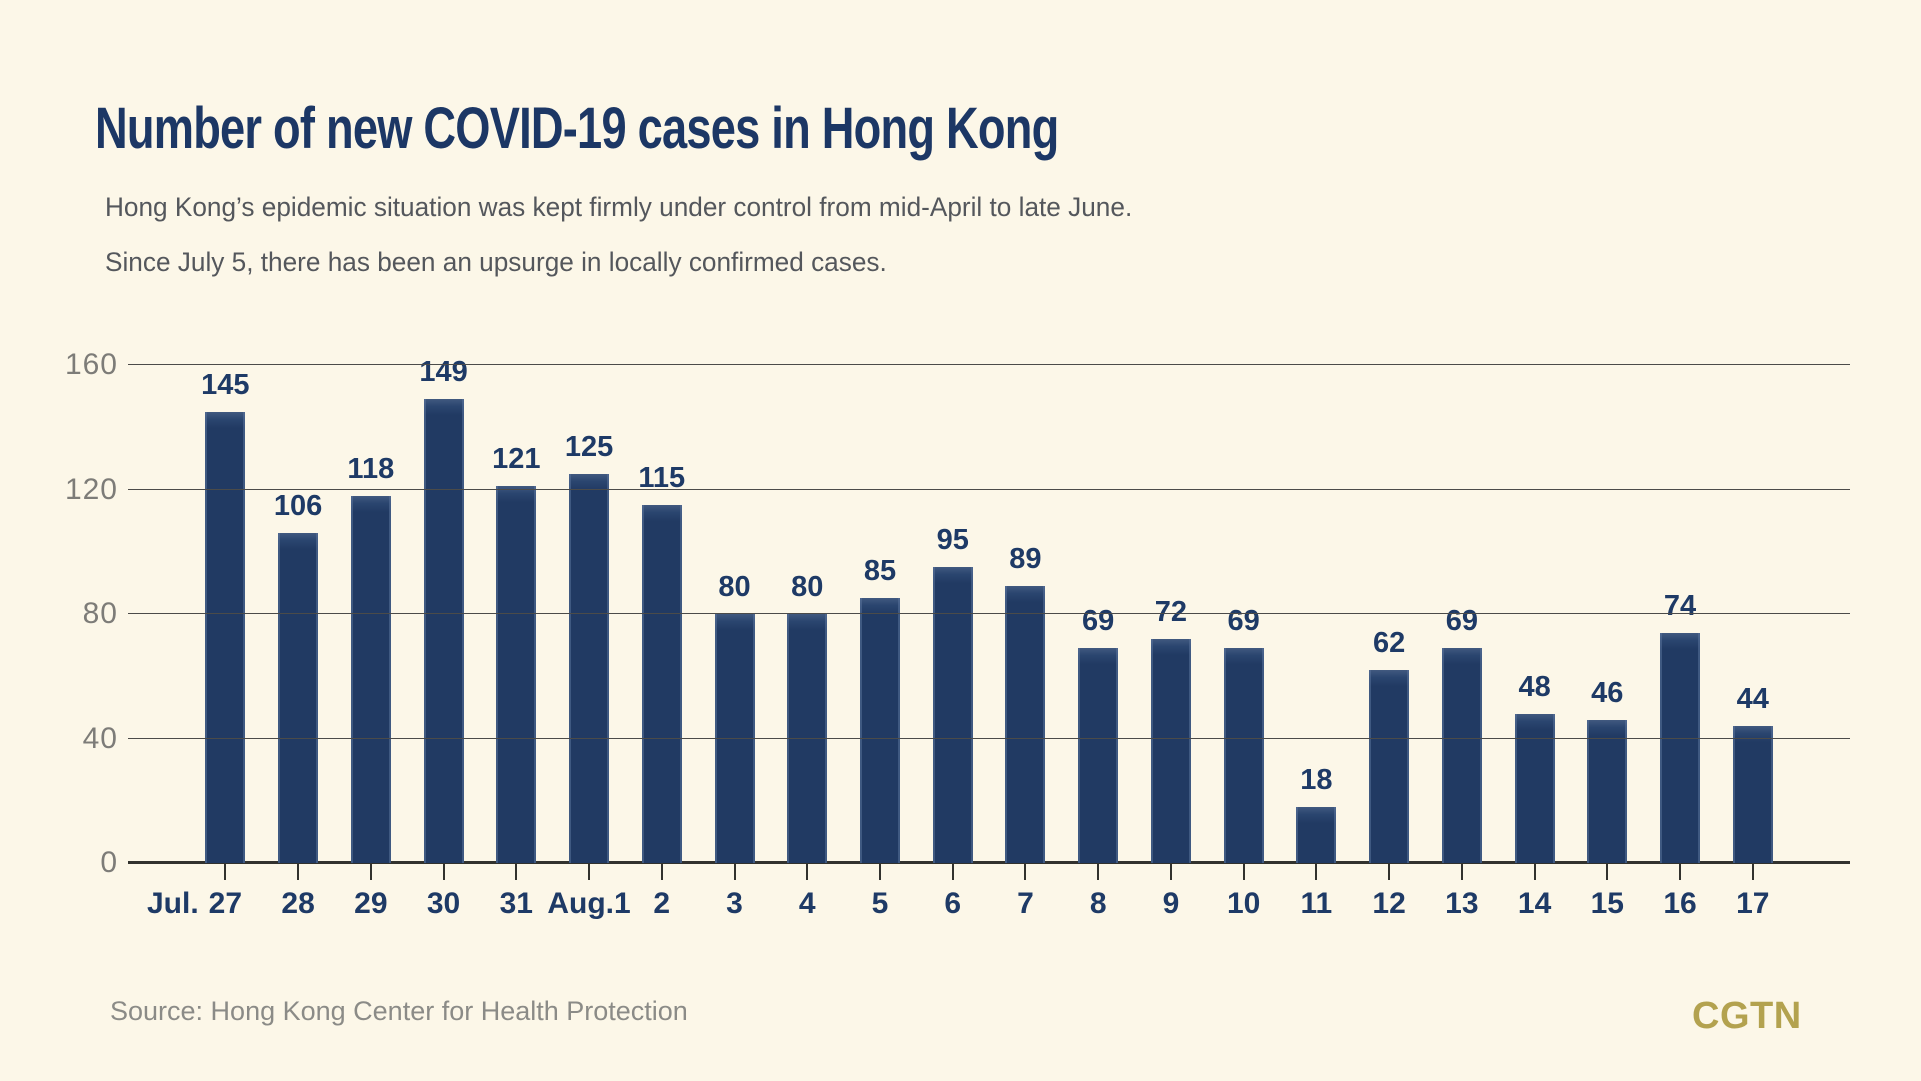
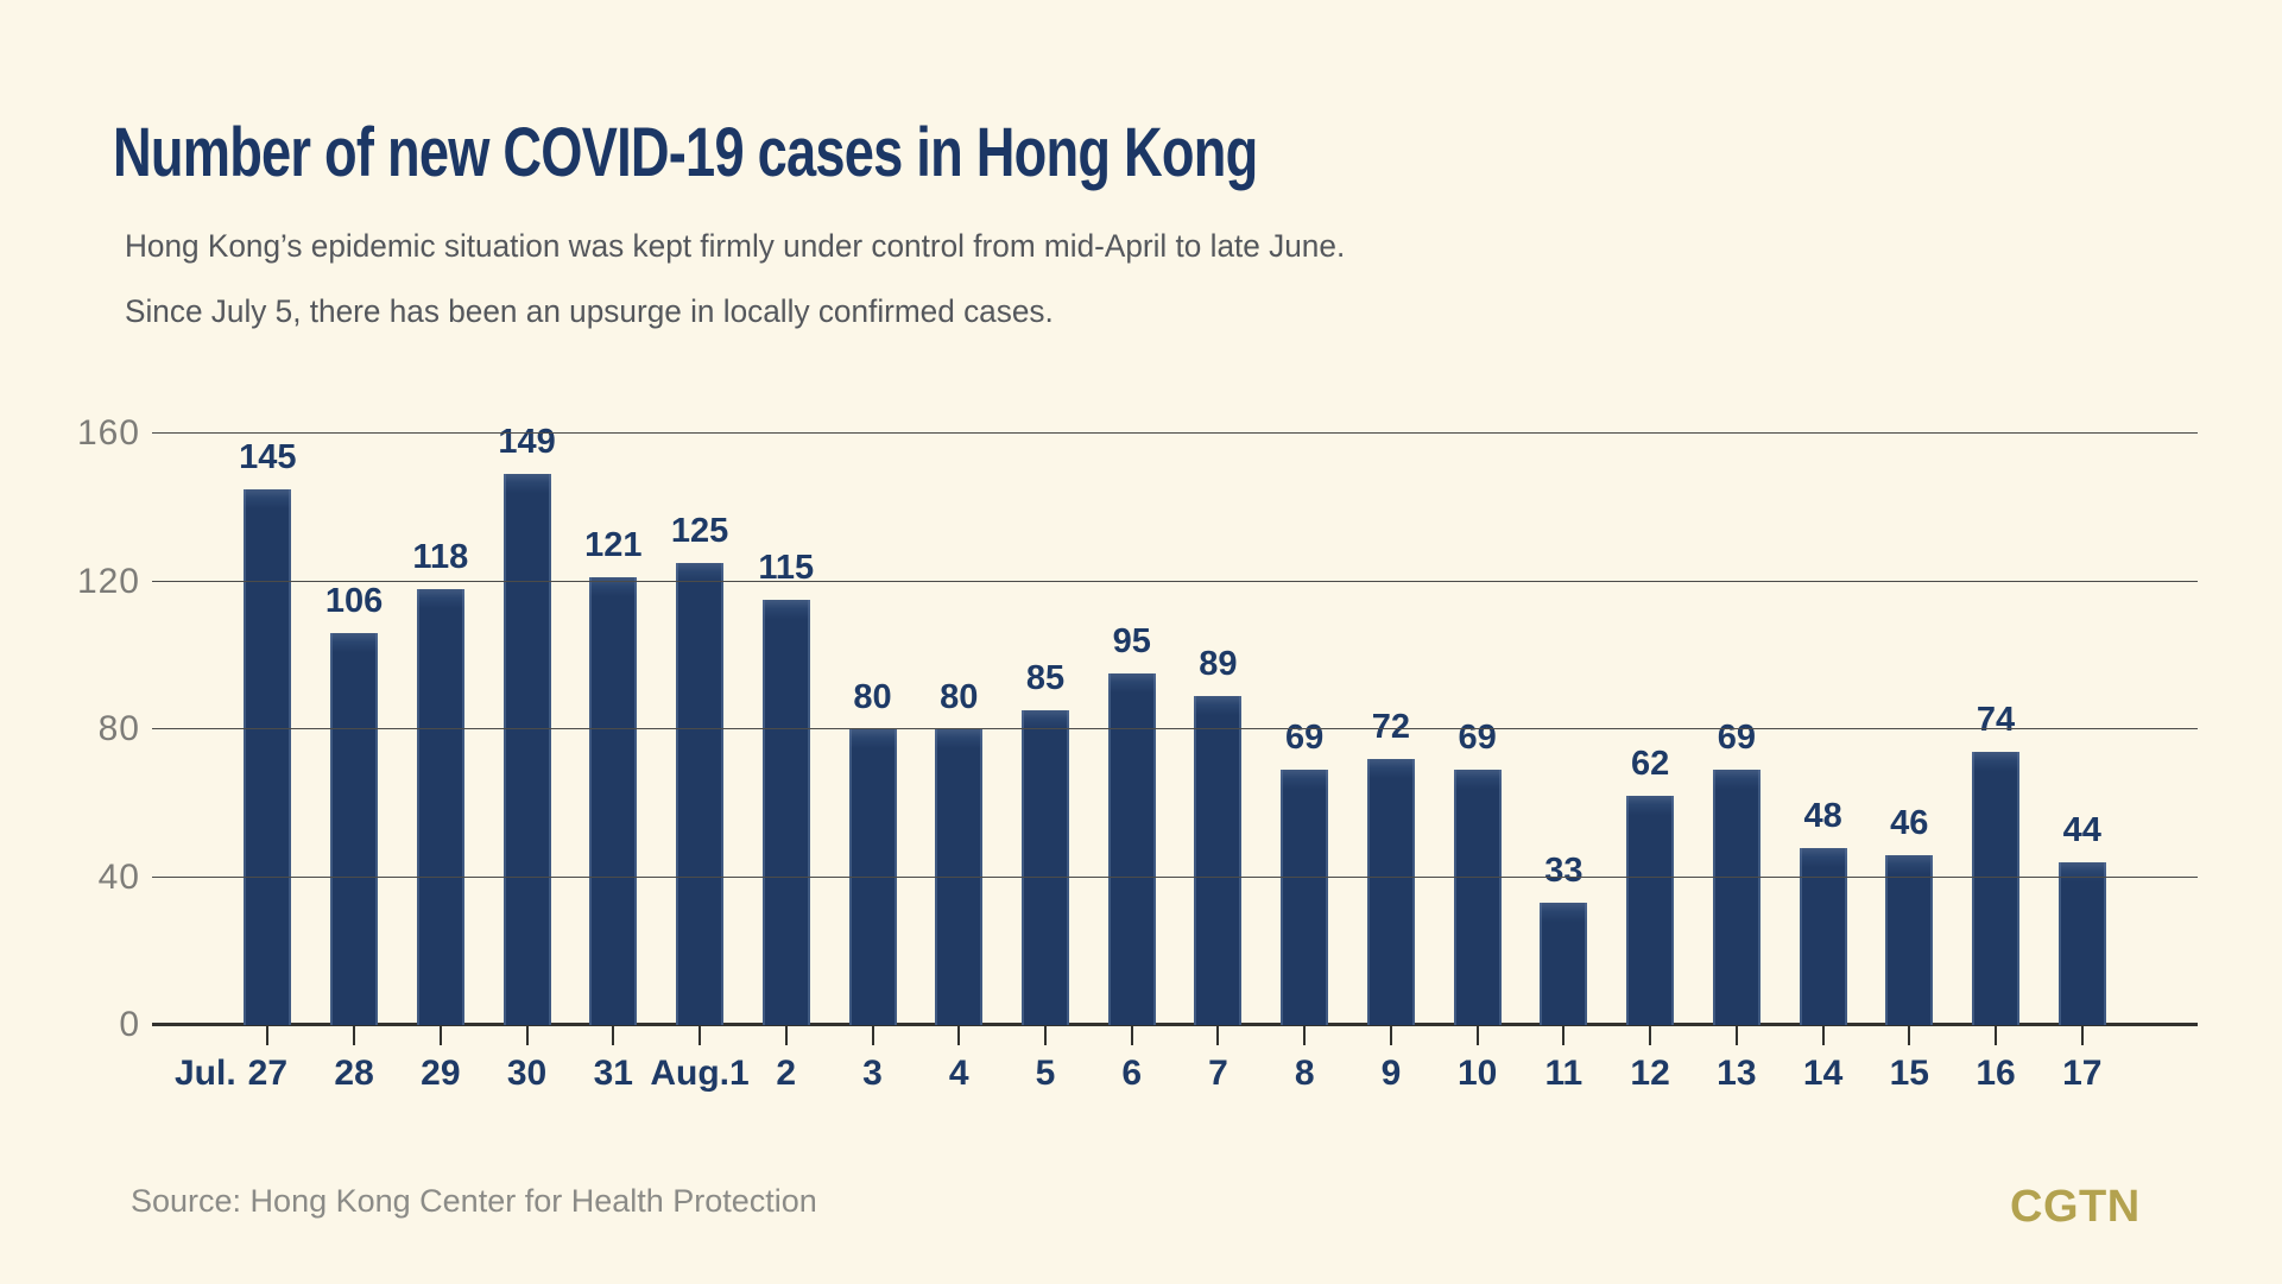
11: 18 -> 33
